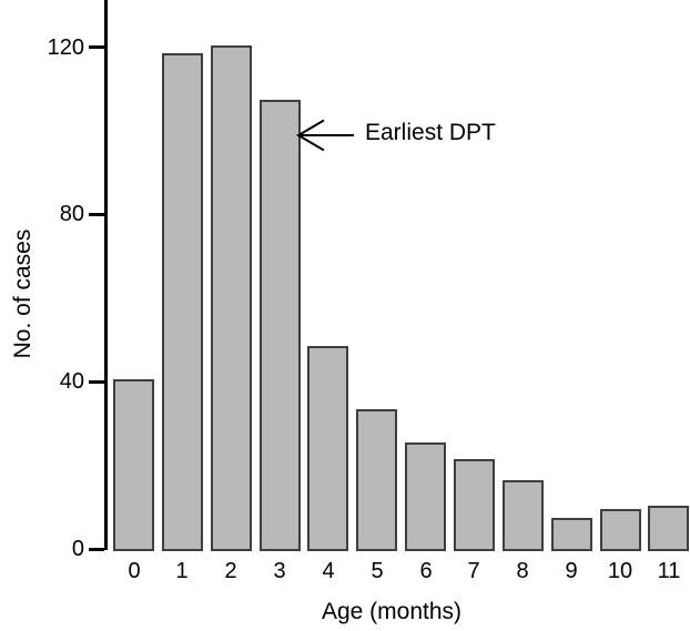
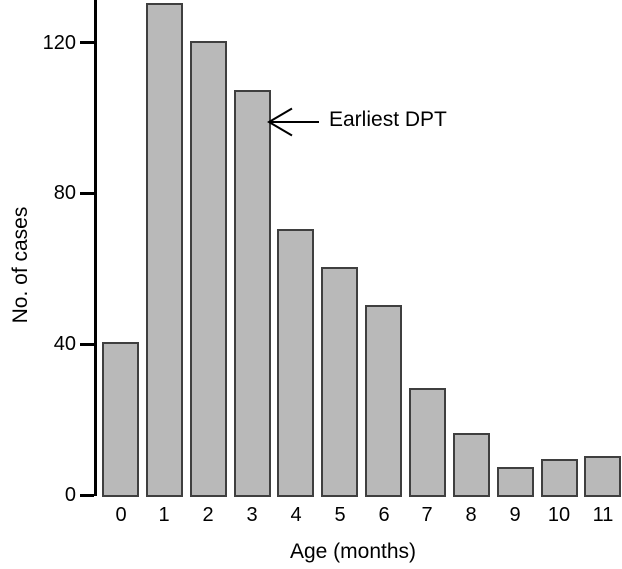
1: 119 -> 131
4: 49 -> 71
5: 34 -> 61
6: 26 -> 51
7: 22 -> 29
